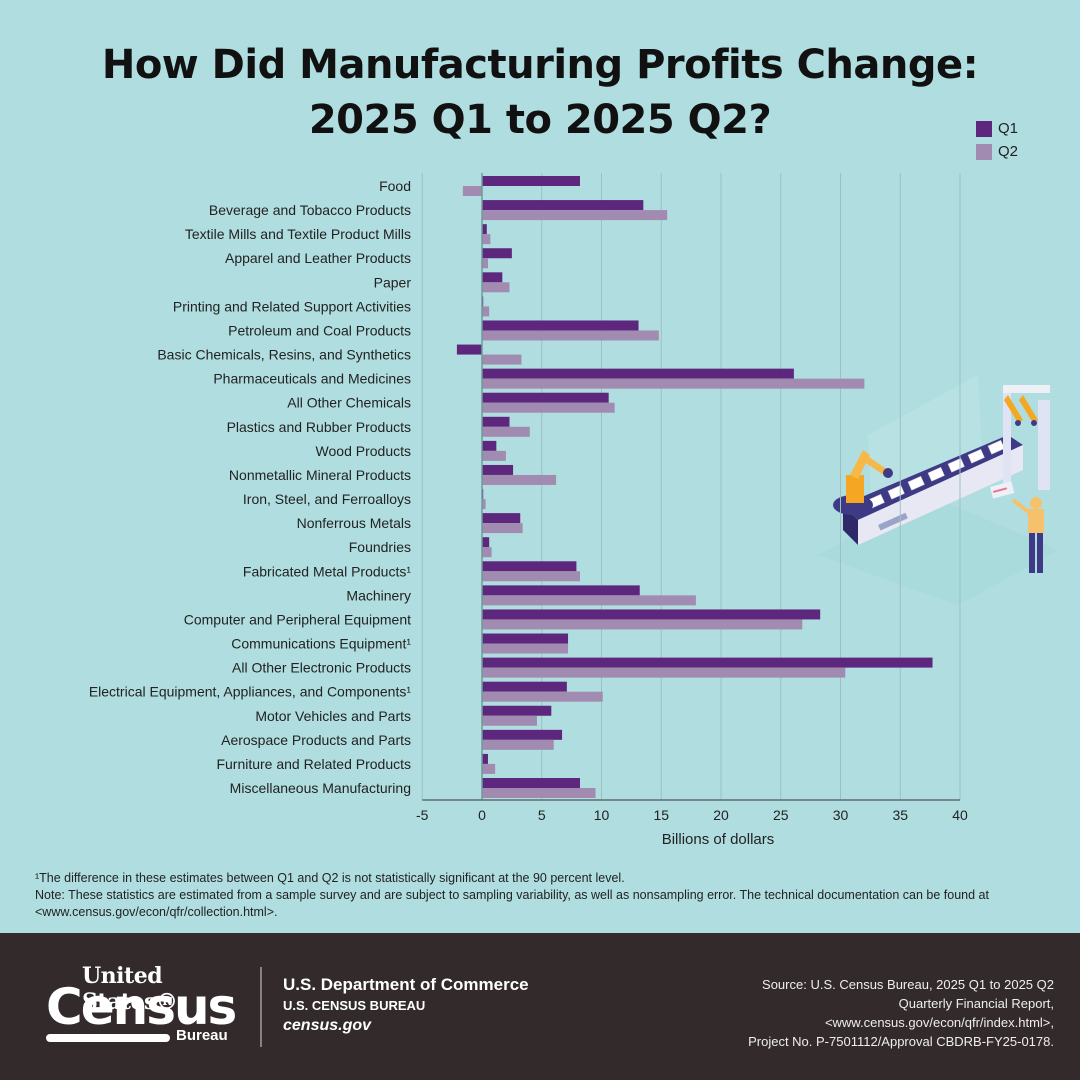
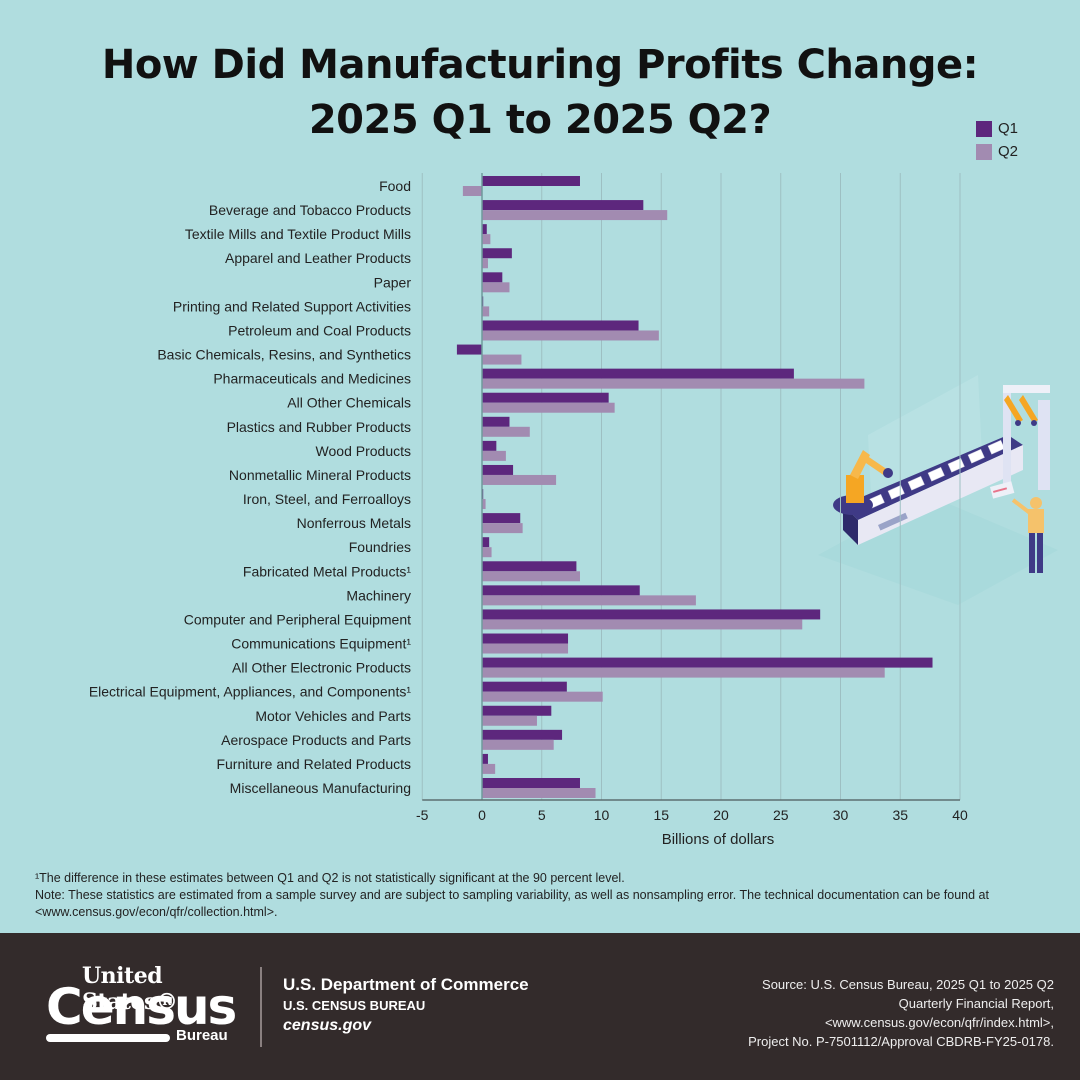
Q2/All Other Electronic Products: 30.4 -> 33.7
